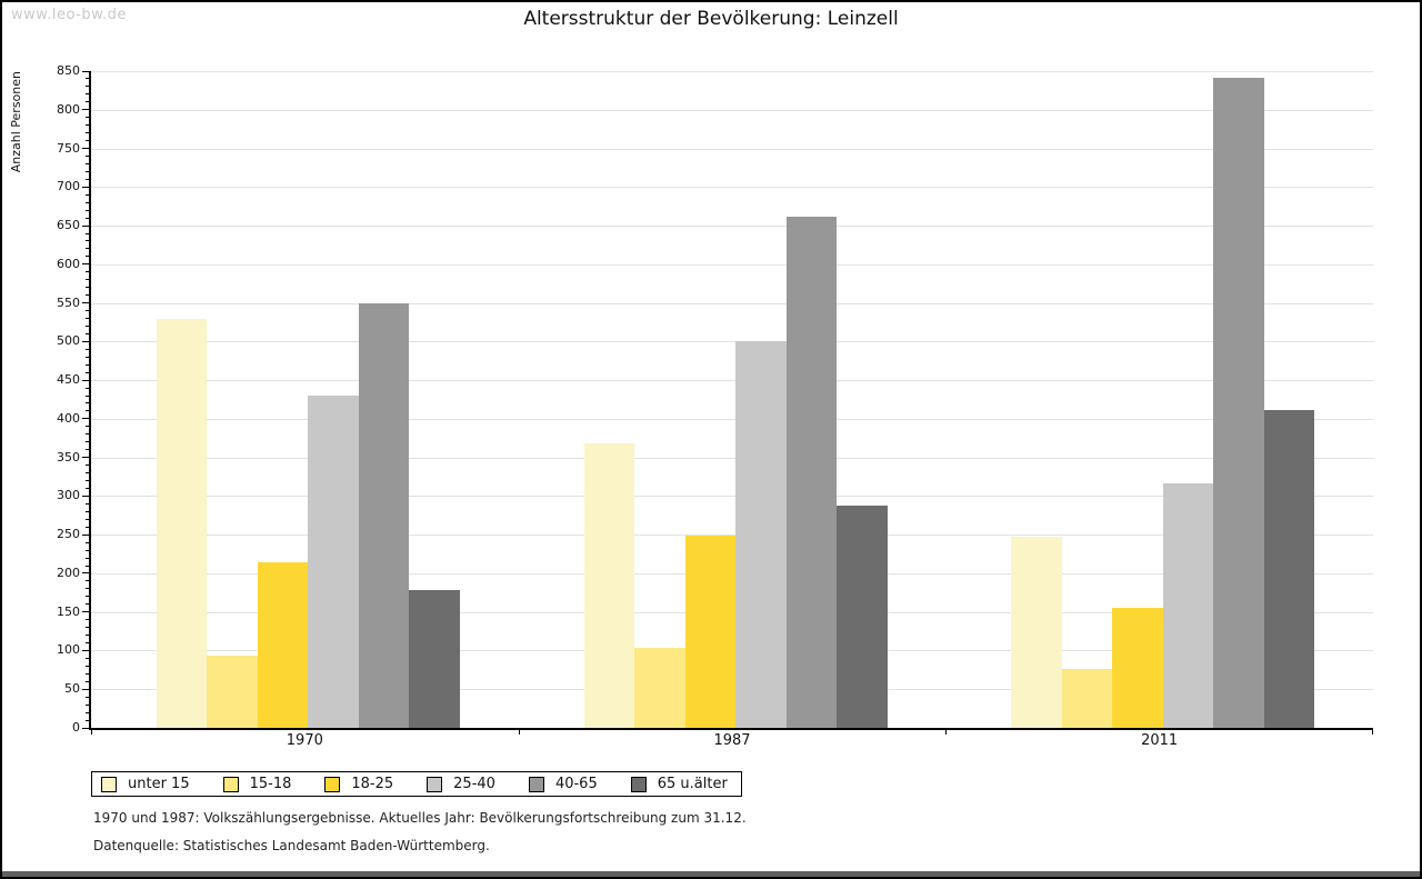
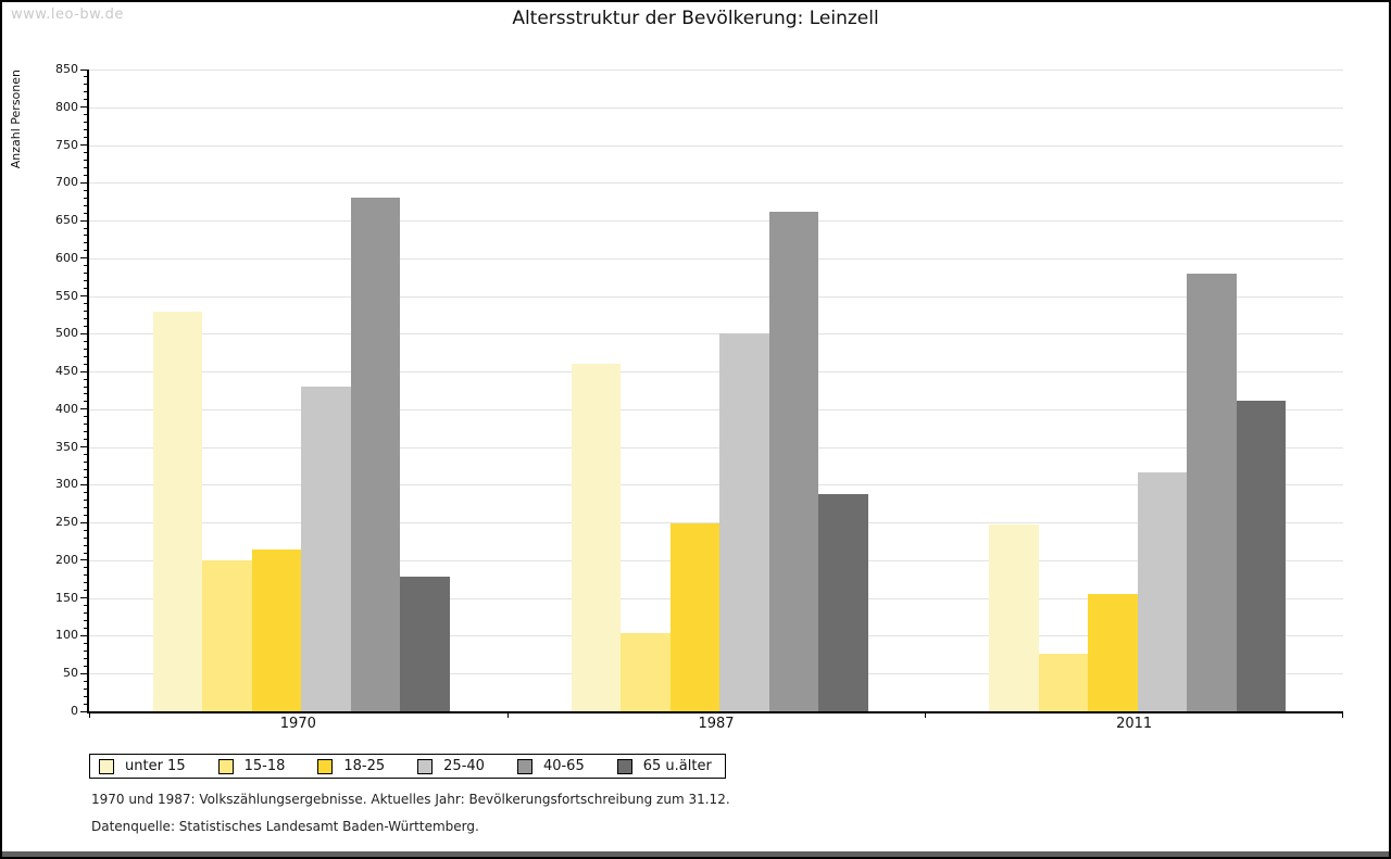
15-18/1970: 90 -> 200
40-65/1970: 550 -> 680
unter 15/1987: 370 -> 460
40-65/2011: 840 -> 580
